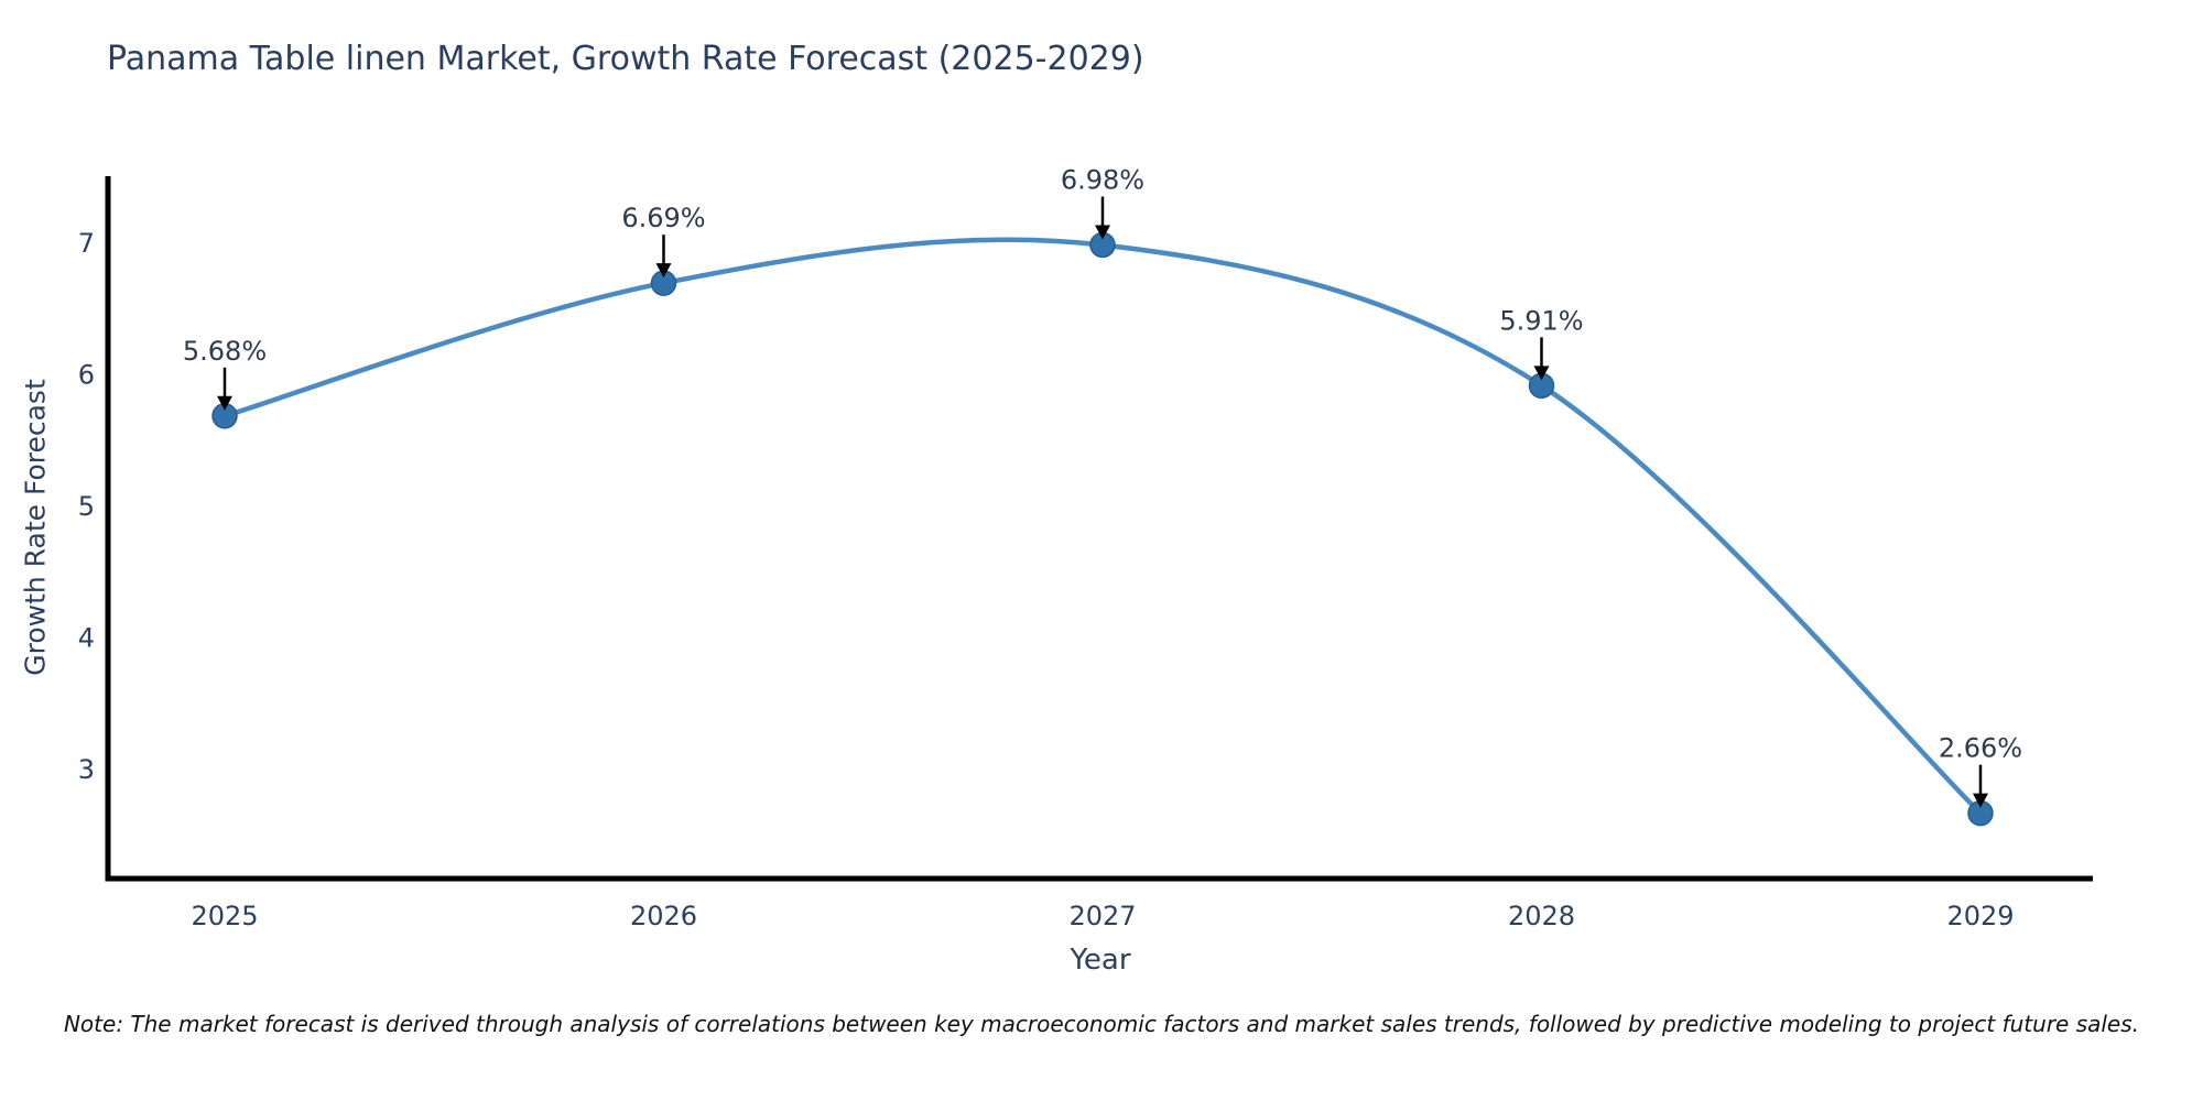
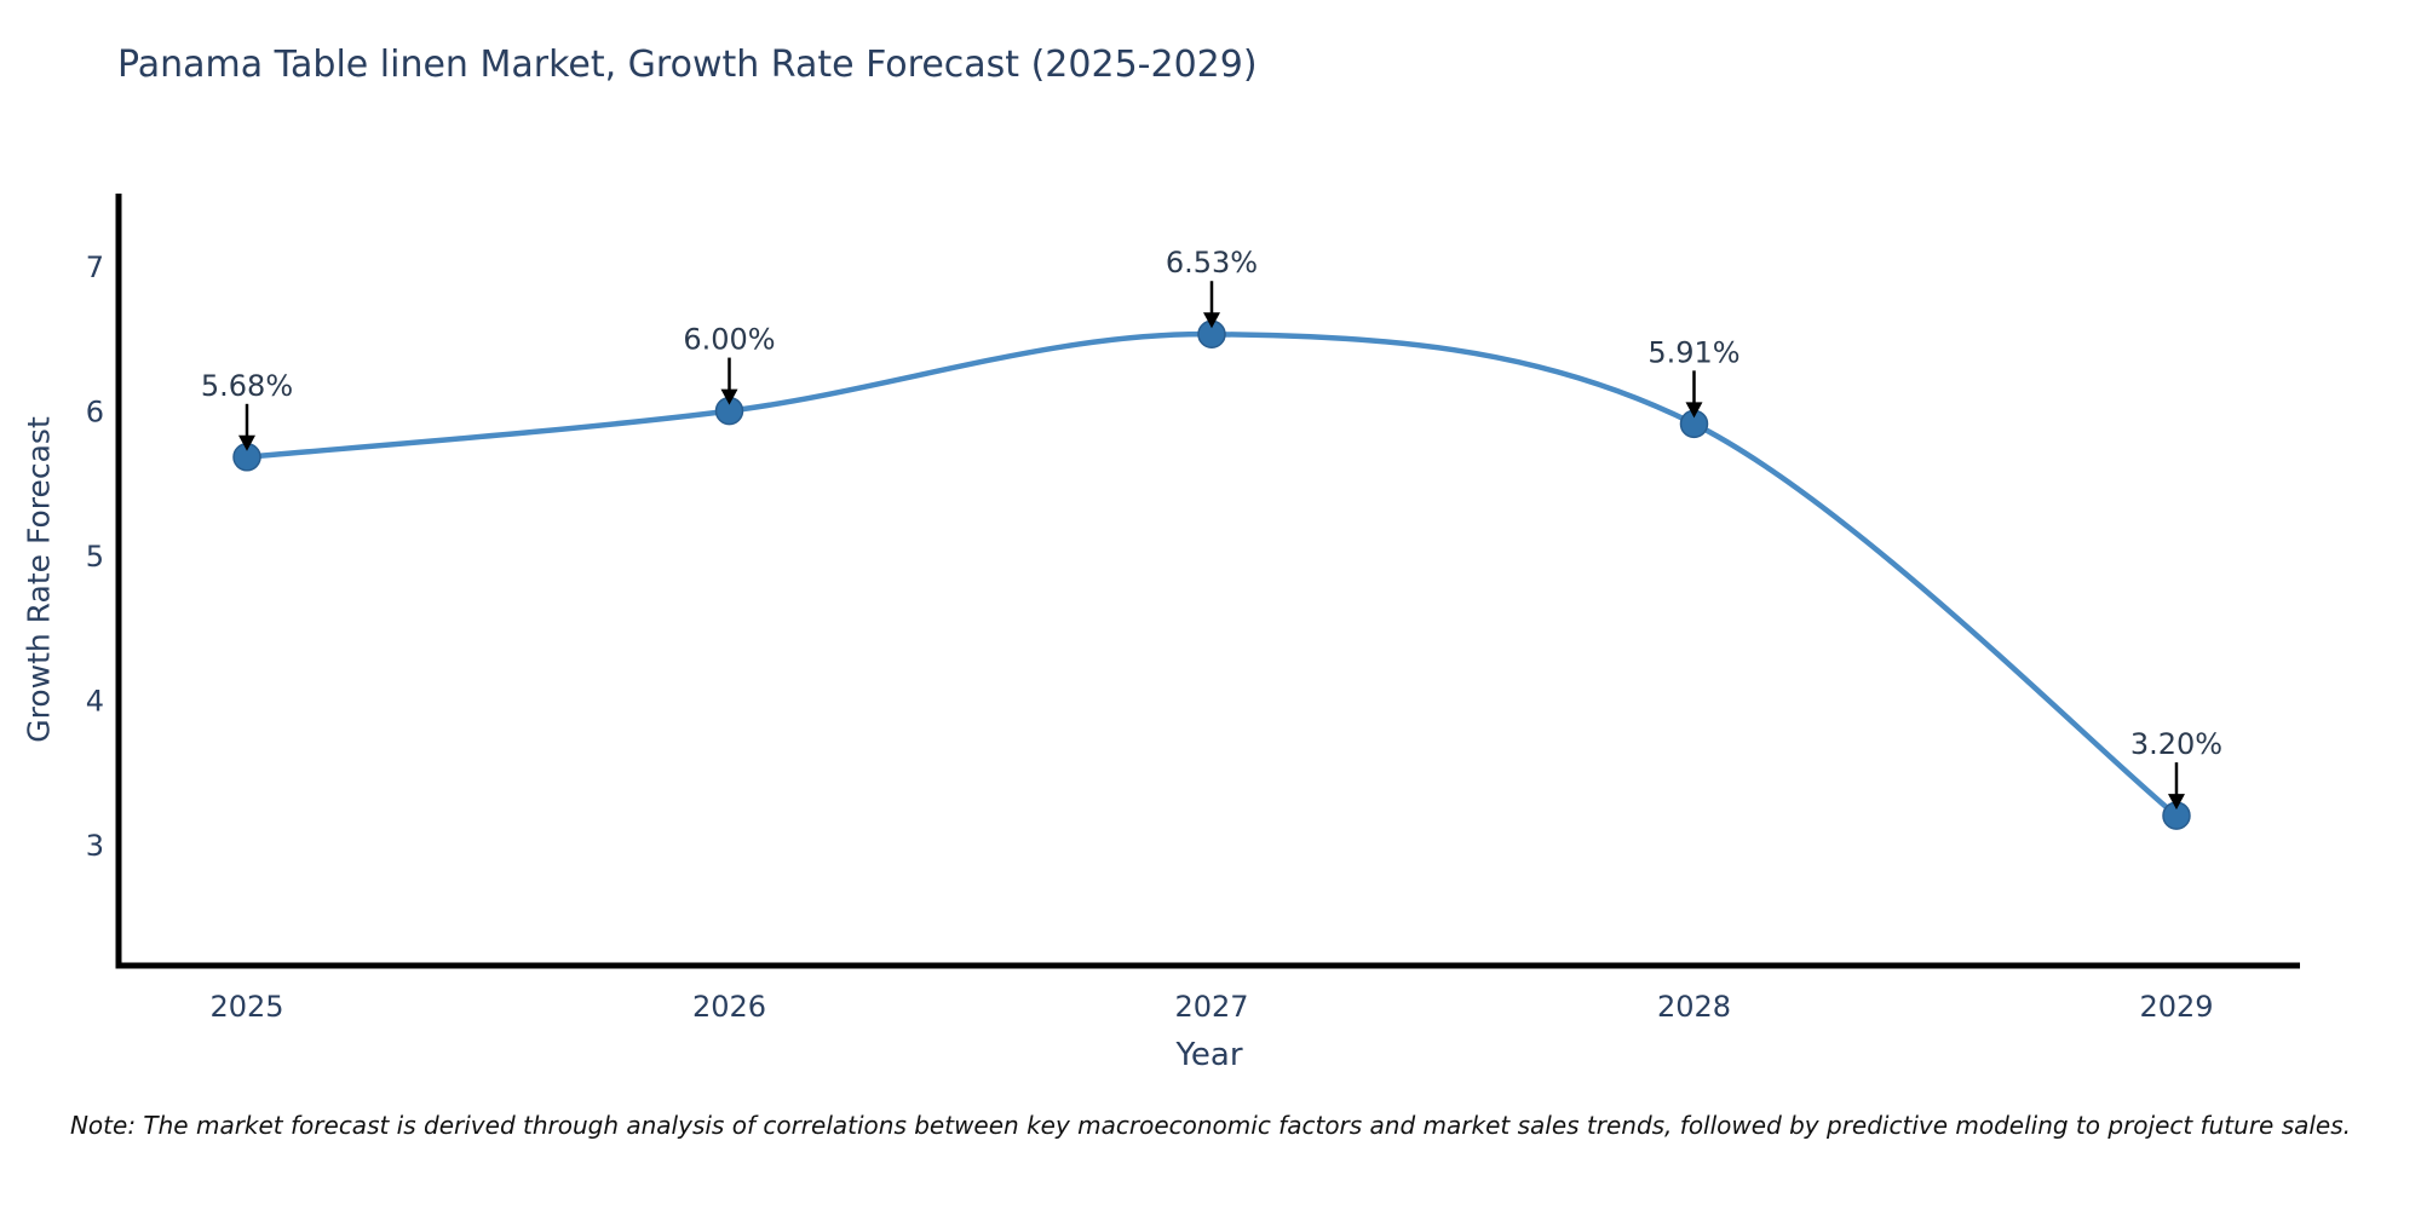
2026: 6.69% -> 6.00%
2027: 6.98% -> 6.53%
2029: 2.66% -> 3.20%
